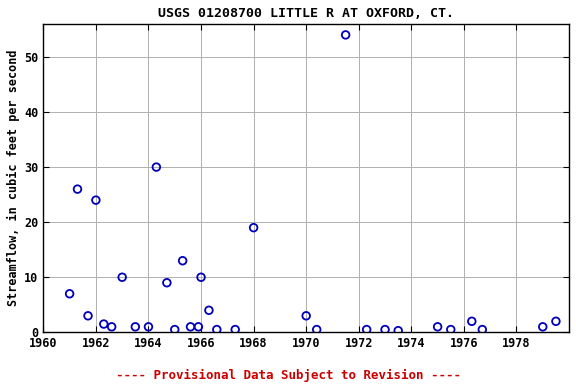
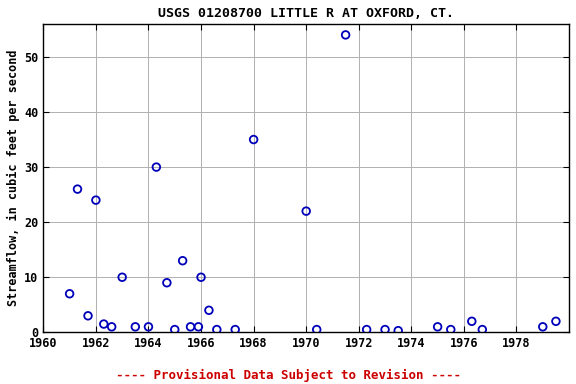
1968: 19.0 -> 35.0
1970: 3.0 -> 22.0
